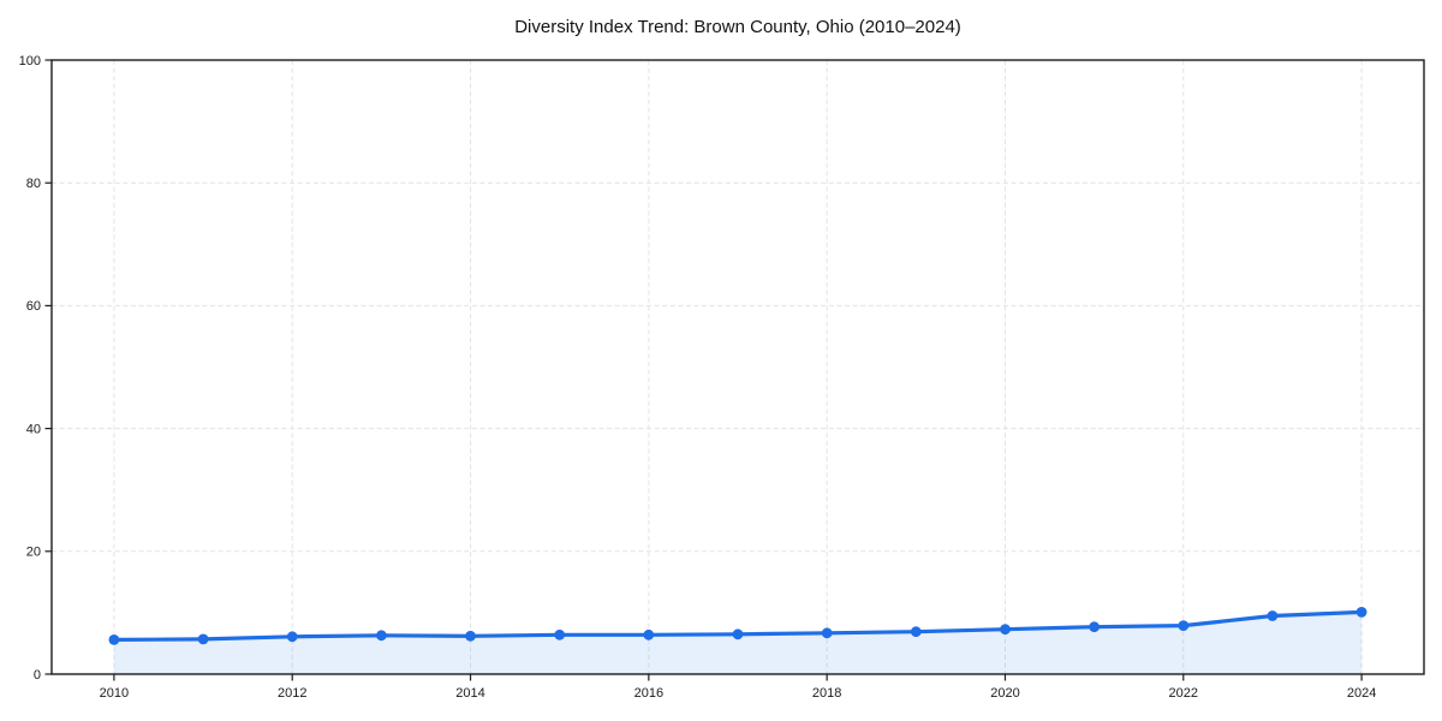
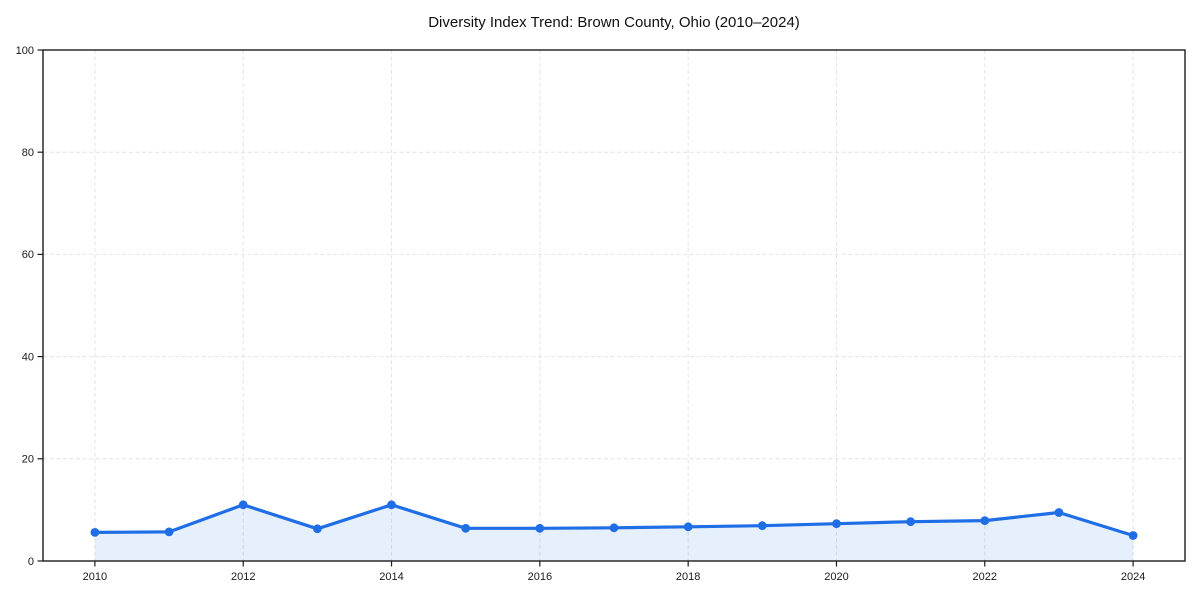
2012: 6 -> 11
2014: 6 -> 11
2024: 10 -> 5
